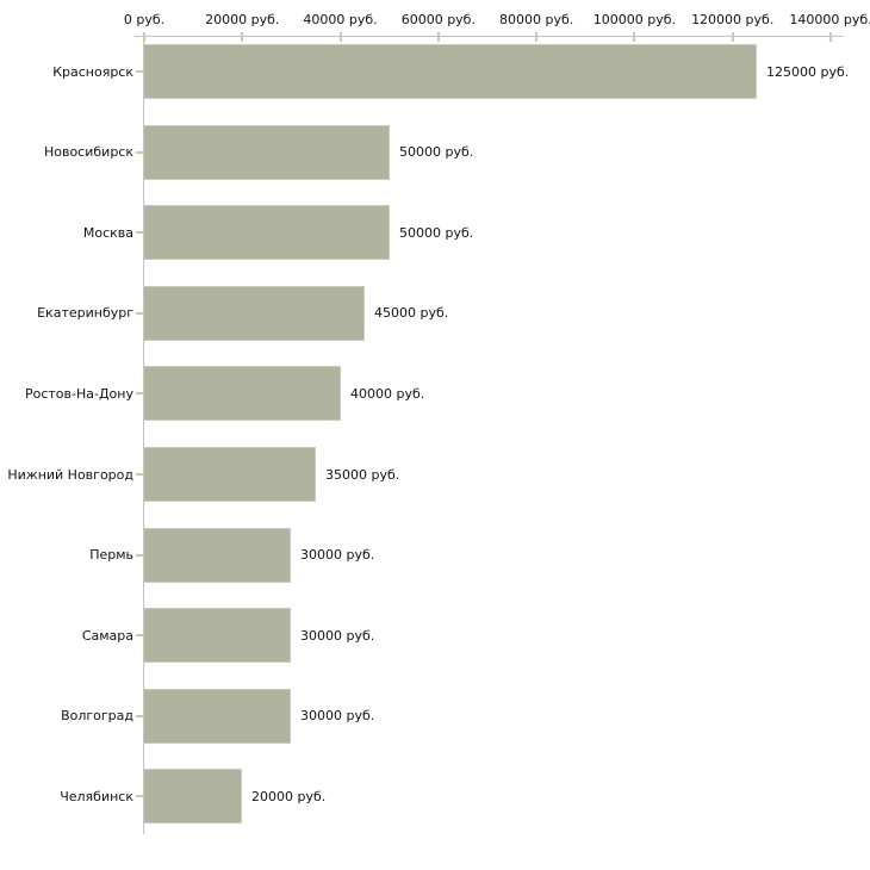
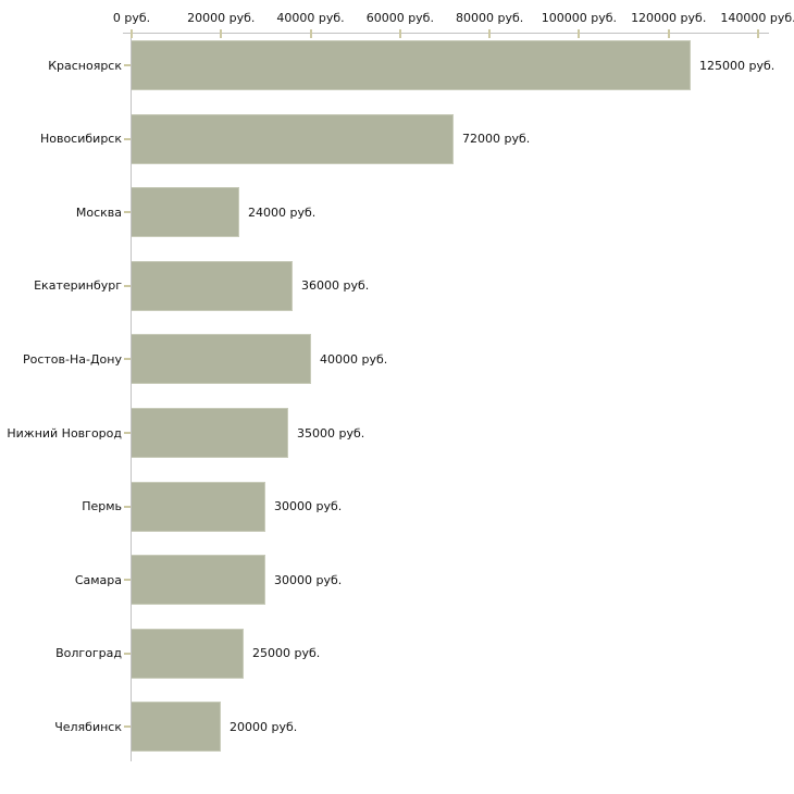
Новосибирск: 50000 -> 72000
Москва: 50000 -> 24000
Екатеринбург: 45000 -> 36000
Волгоград: 30000 -> 25000
